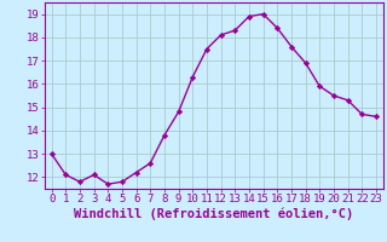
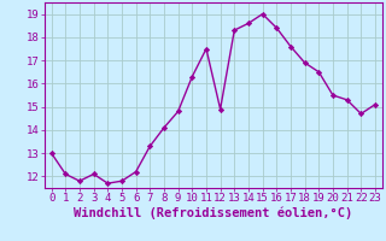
7: 12.6 -> 13.3
8: 13.8 -> 14.1
12: 18.1 -> 14.9
14: 18.9 -> 18.6
19: 15.9 -> 16.5
23: 14.6 -> 15.1
